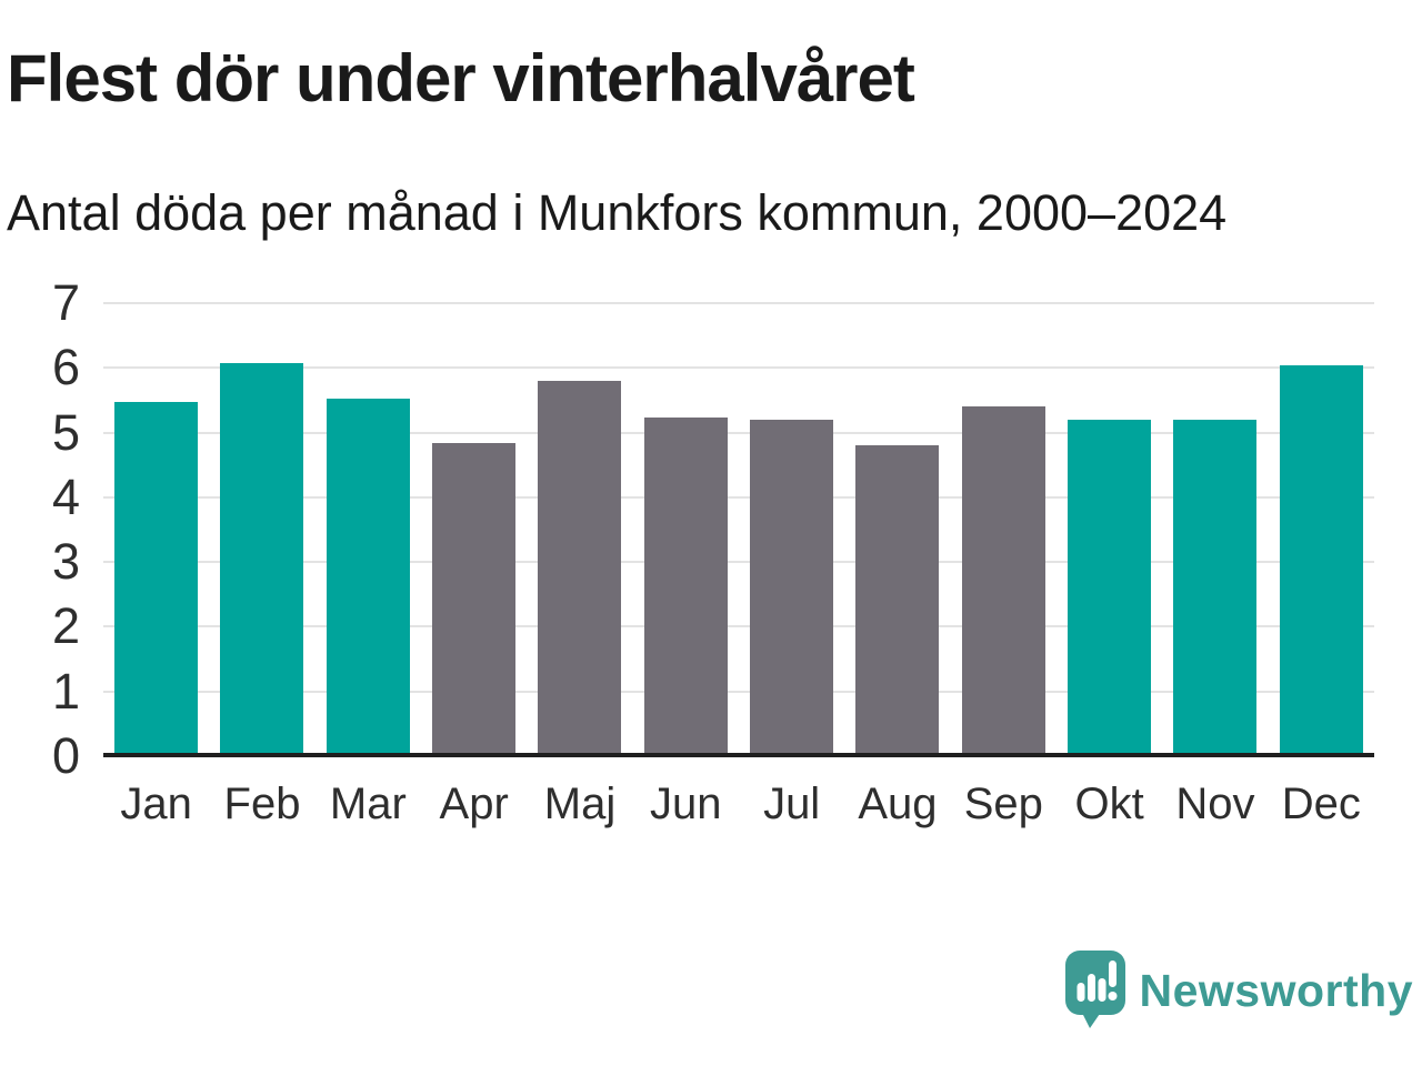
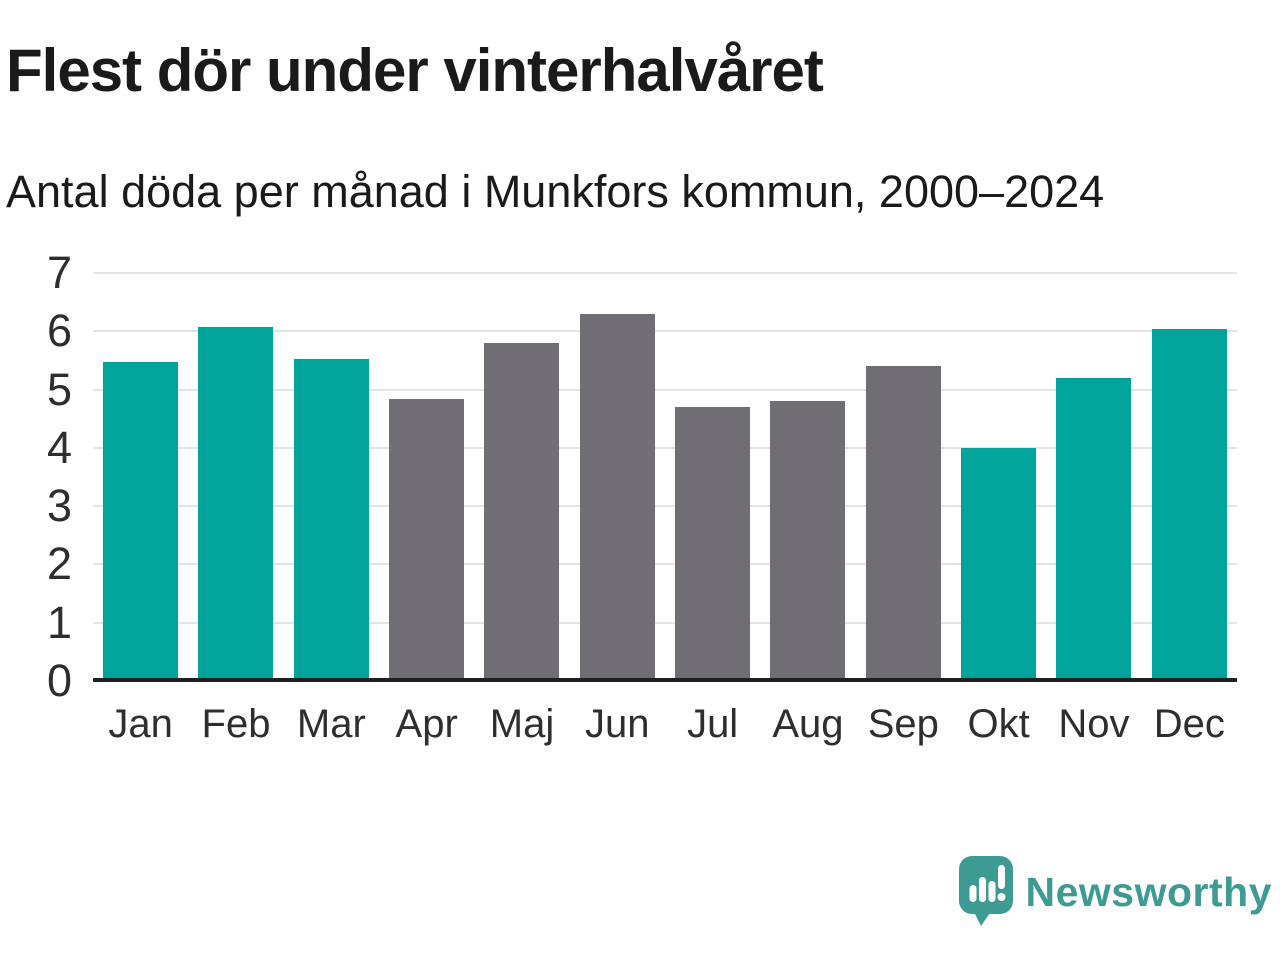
Jun: 5.2 -> 6.3
Jul: 5.2 -> 4.7
Okt: 5.2 -> 4.0
